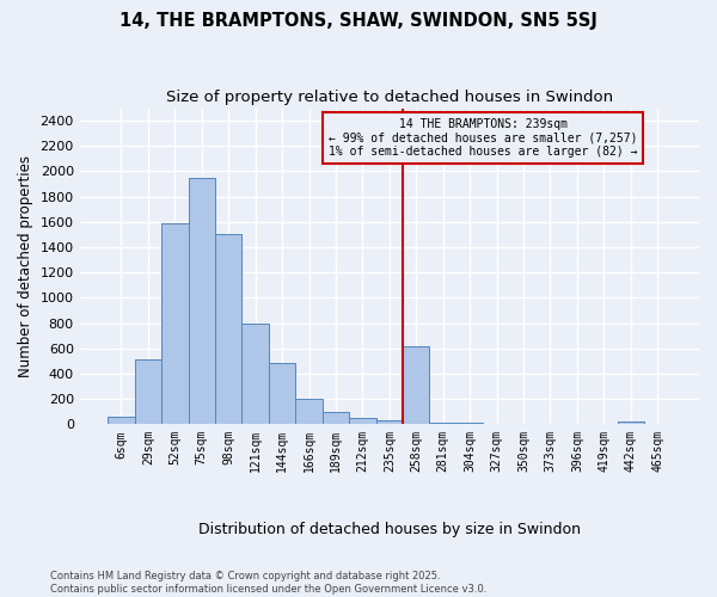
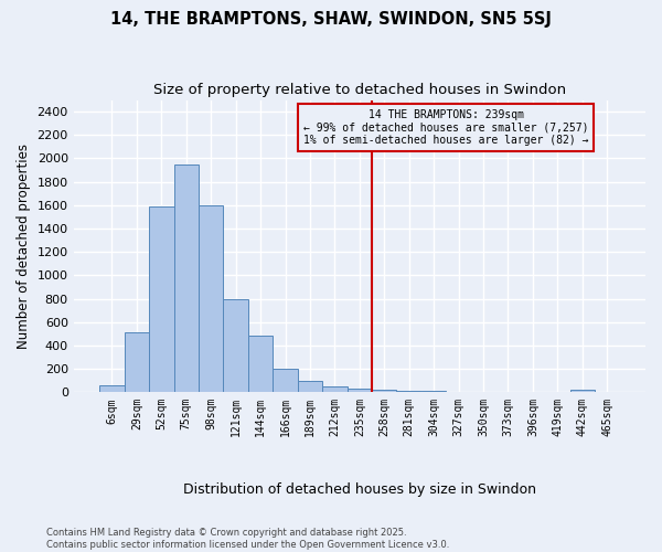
98sqm: 1500 -> 1600
258sqm: 620 -> 20
